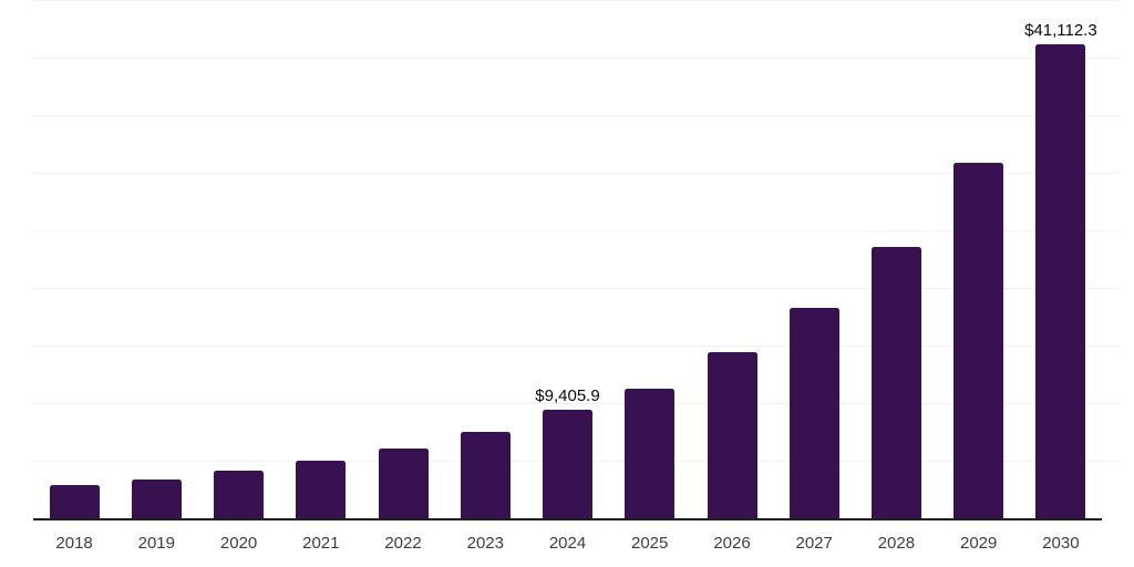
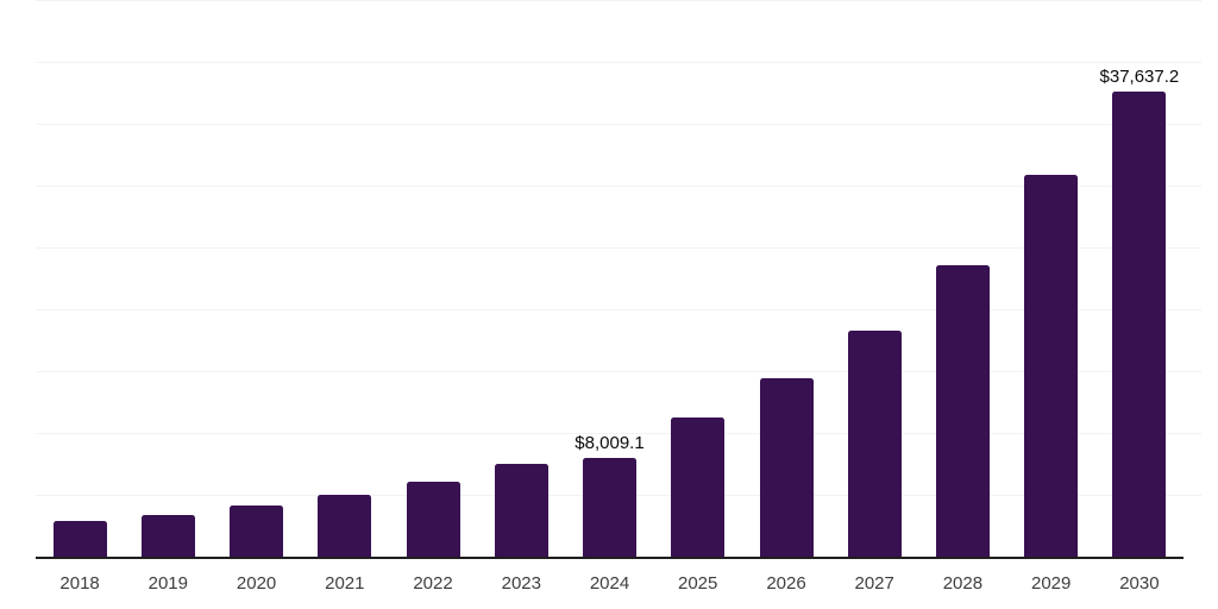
2024: $9,405.9 -> $8,009.1
2030: $41,112.3 -> $37,637.2
